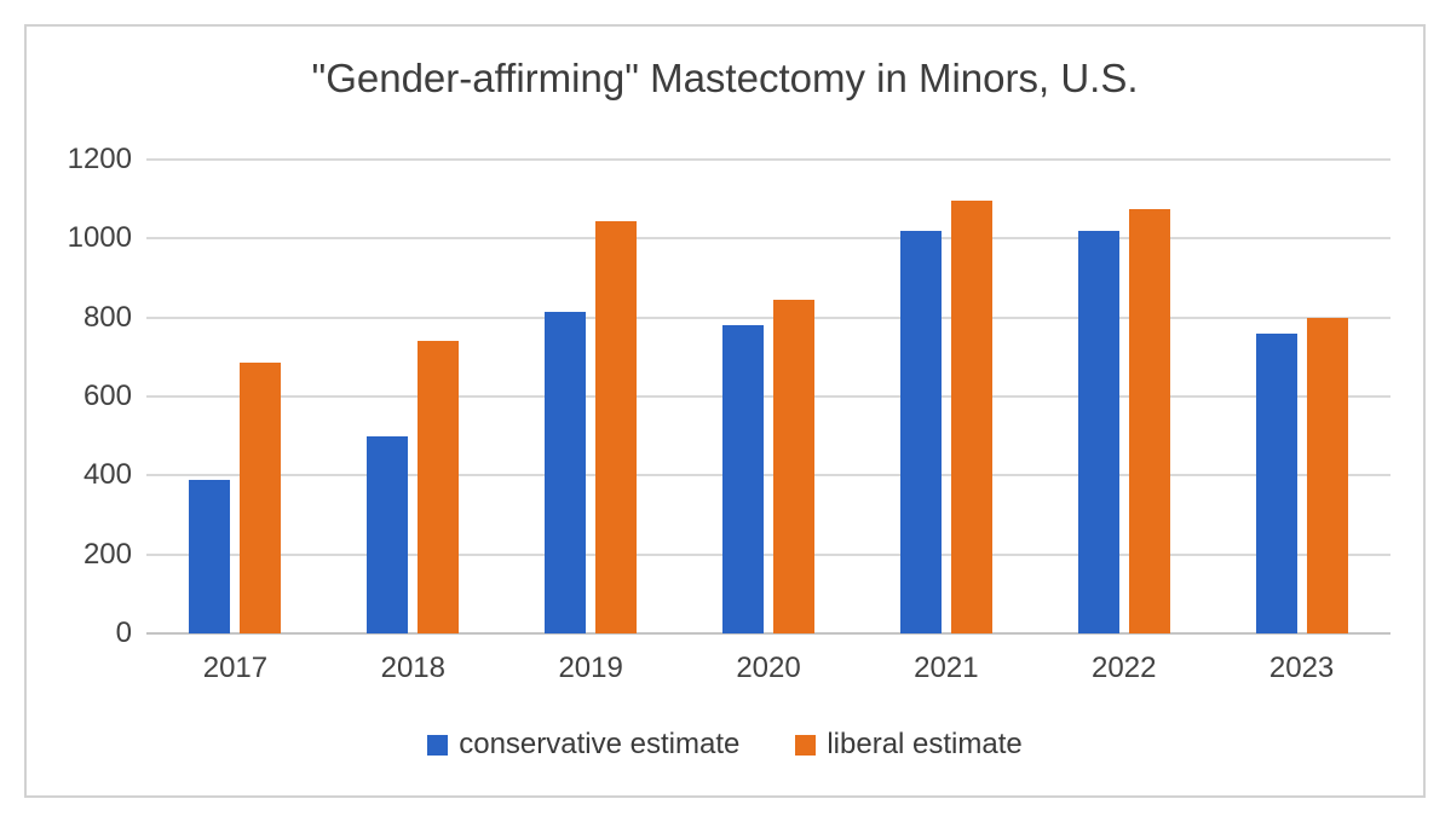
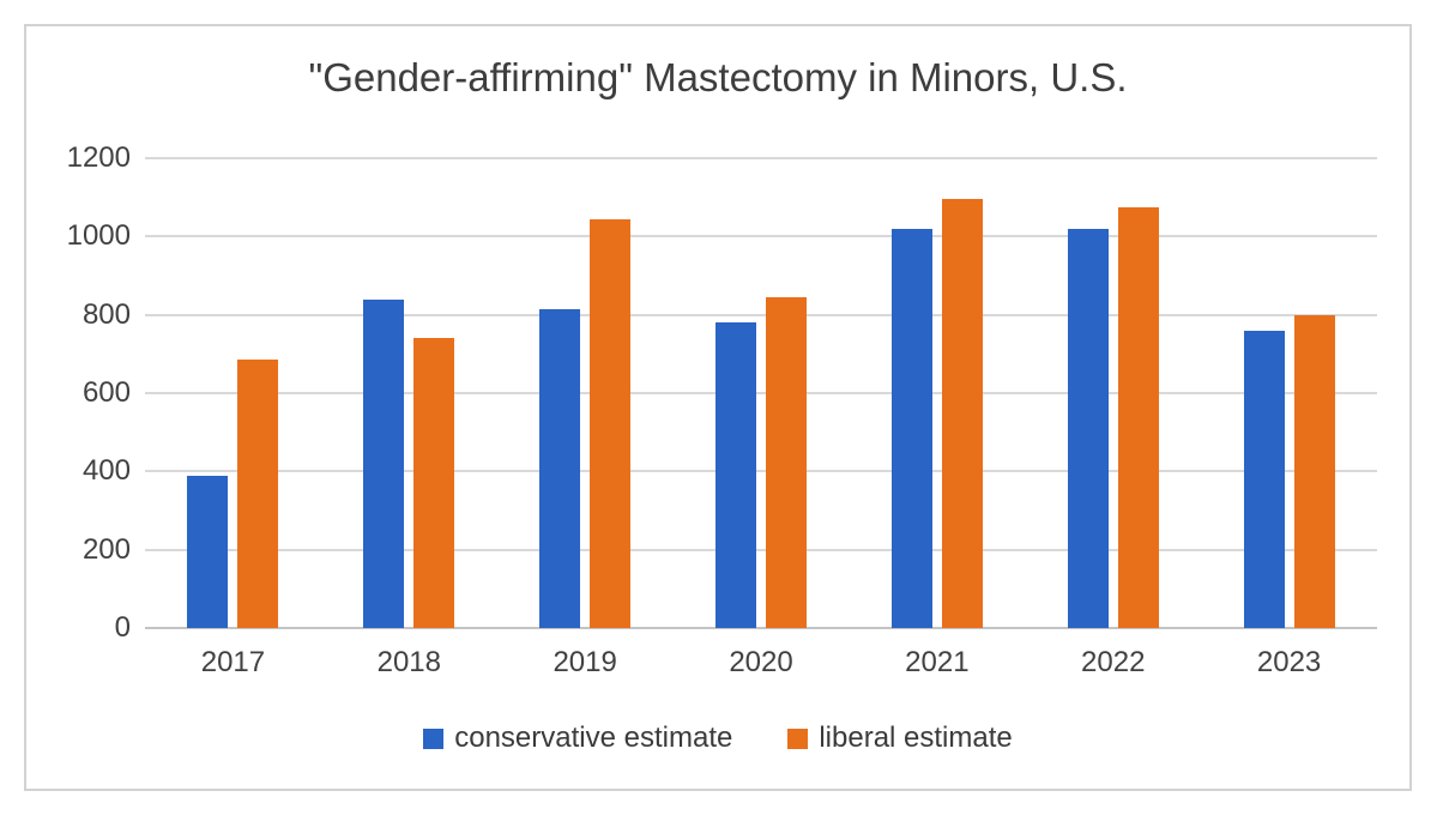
conservative estimate/2018: 500 -> 840
